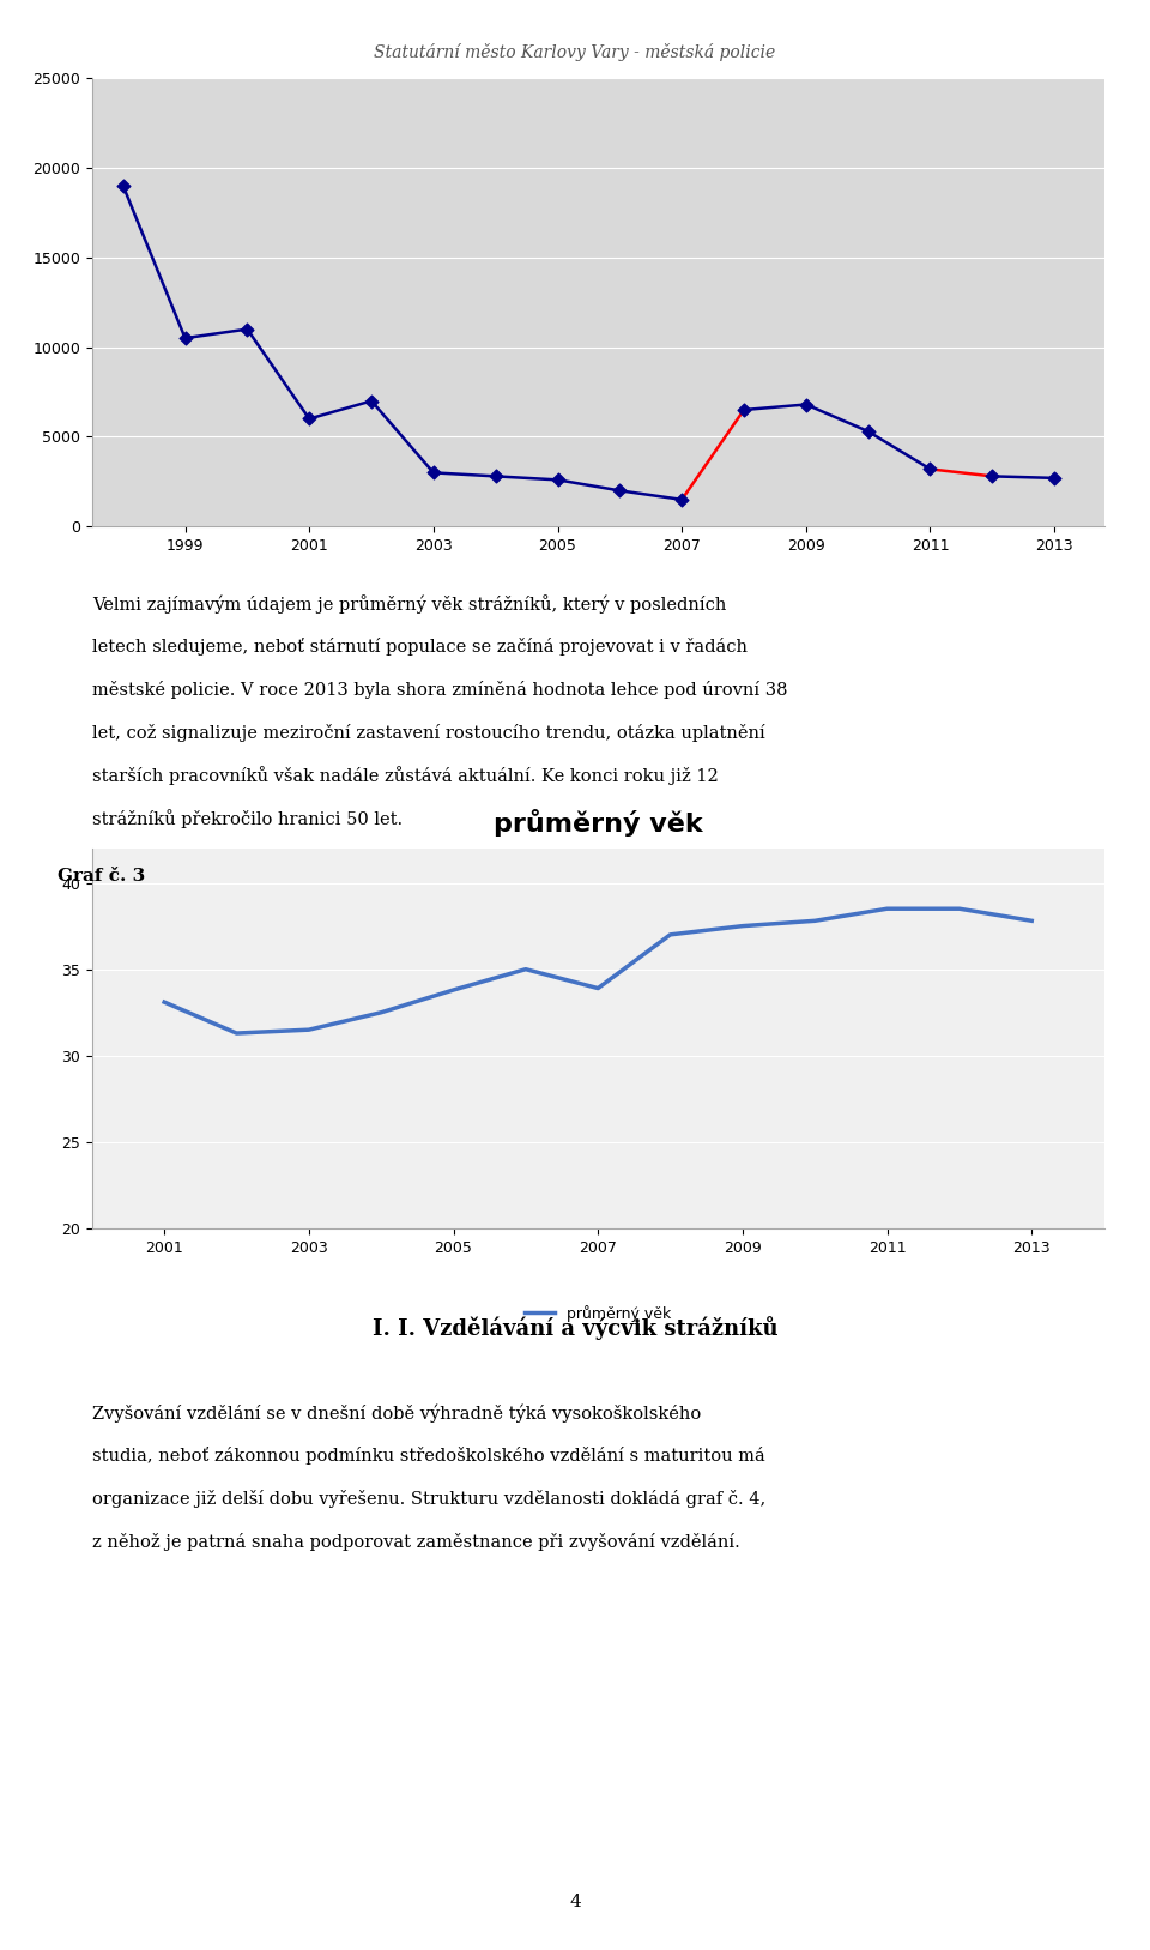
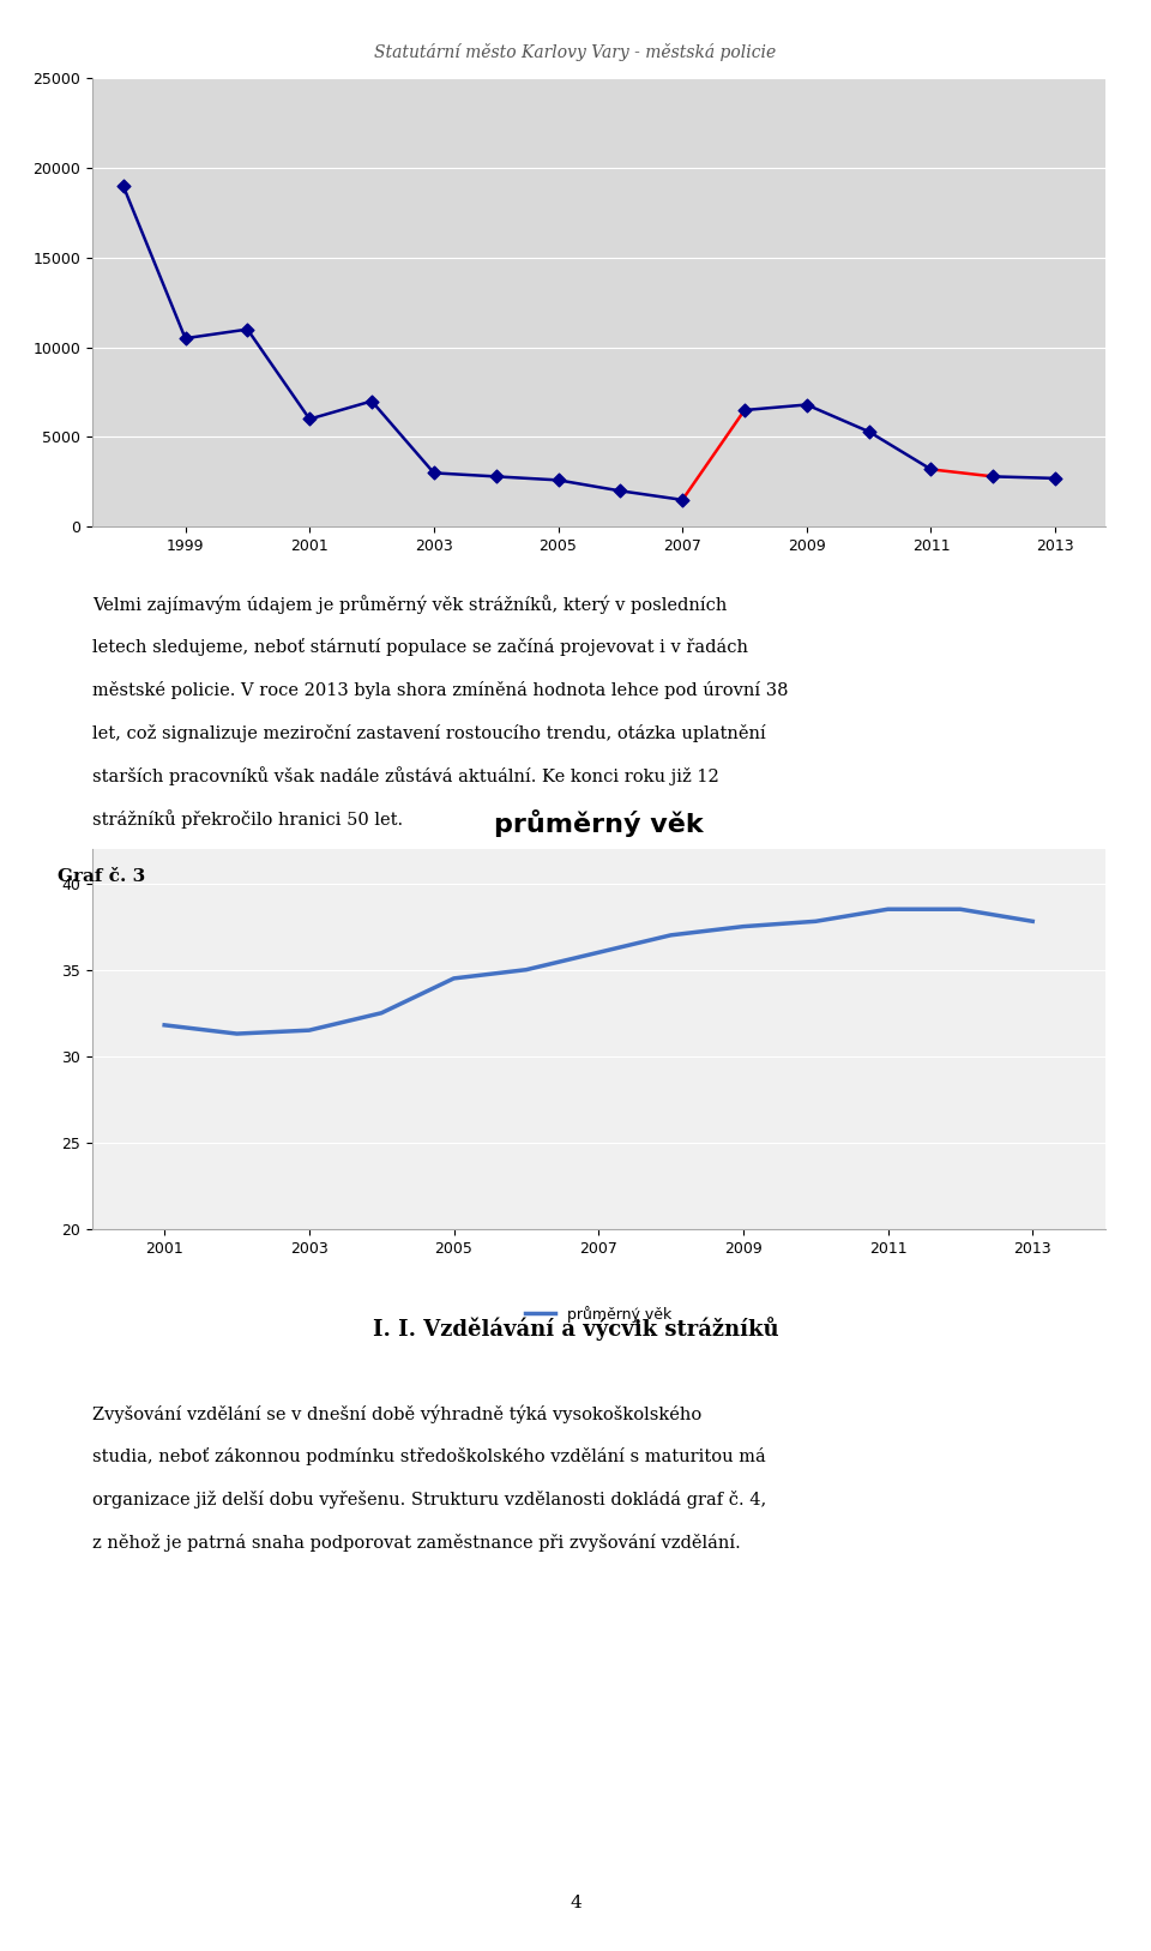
průměrný věk/2001: 33.1 -> 31.8
průměrný věk/2005: 33.8 -> 34.5
průměrný věk/2007: 33.9 -> 36.0
